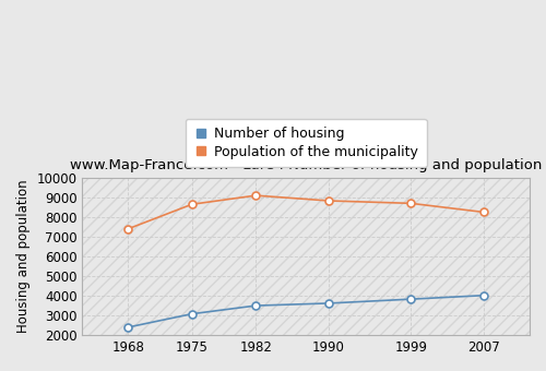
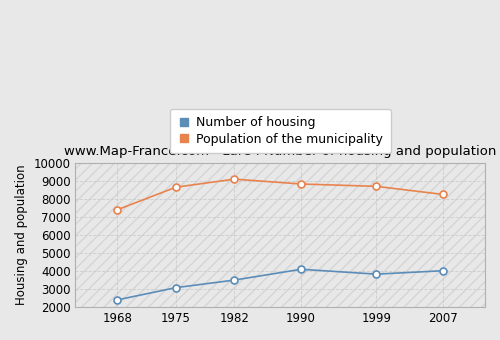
Number of housing/1990: 3600 -> 4100
